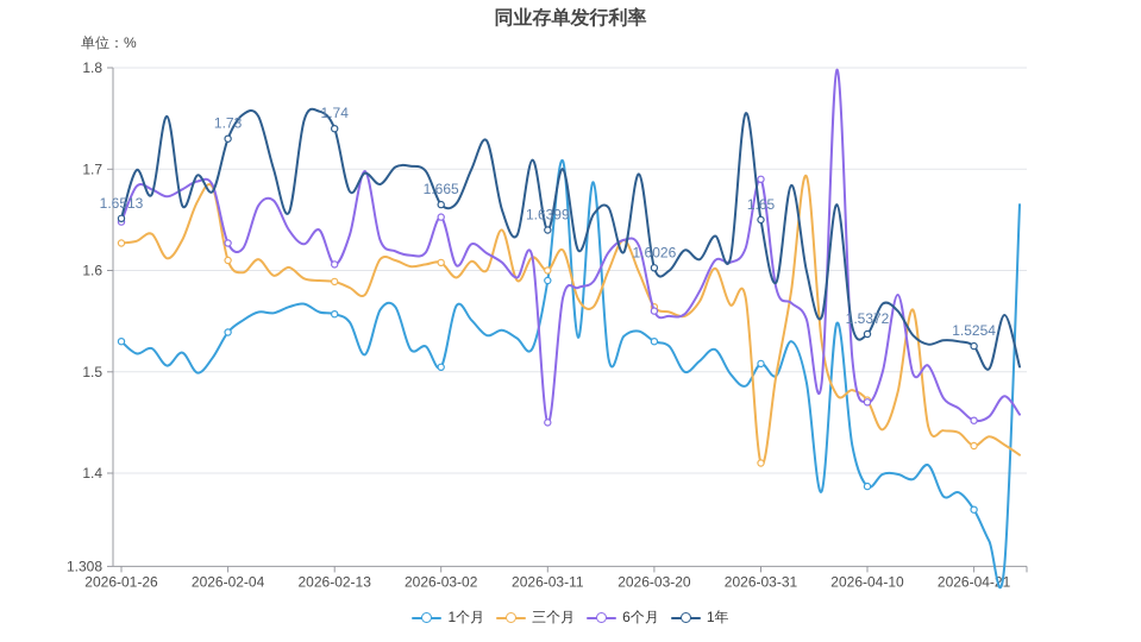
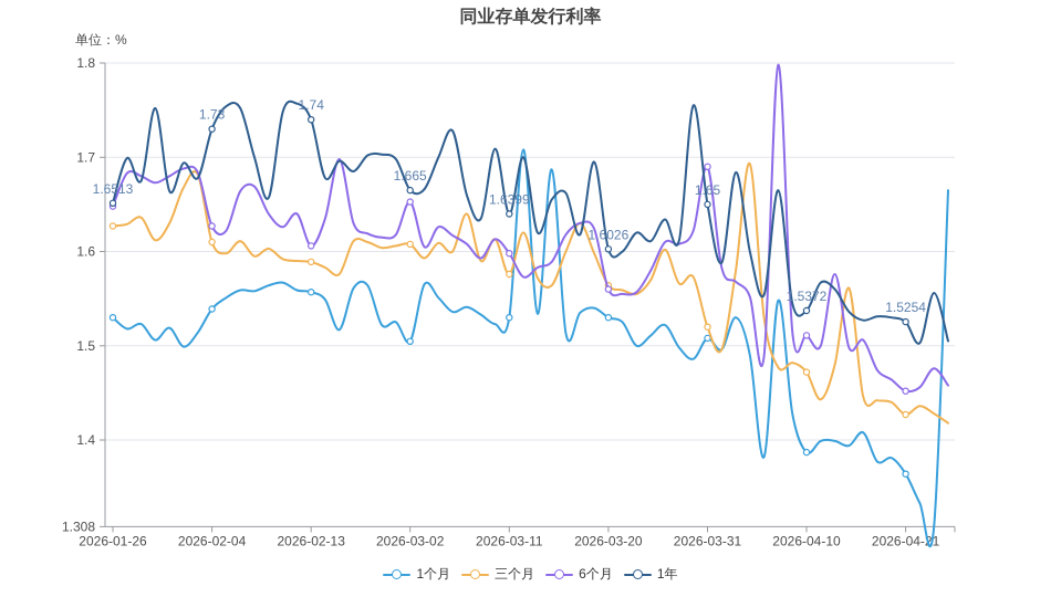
1个月/2026-03-11: 1.59 -> 1.53
三个月/2026-03-11: 1.60 -> 1.58
6个月/2026-03-11: 1.45 -> 1.60
三个月/2026-03-31: 1.41 -> 1.52
6个月/2026-04-10: 1.47 -> 1.51
